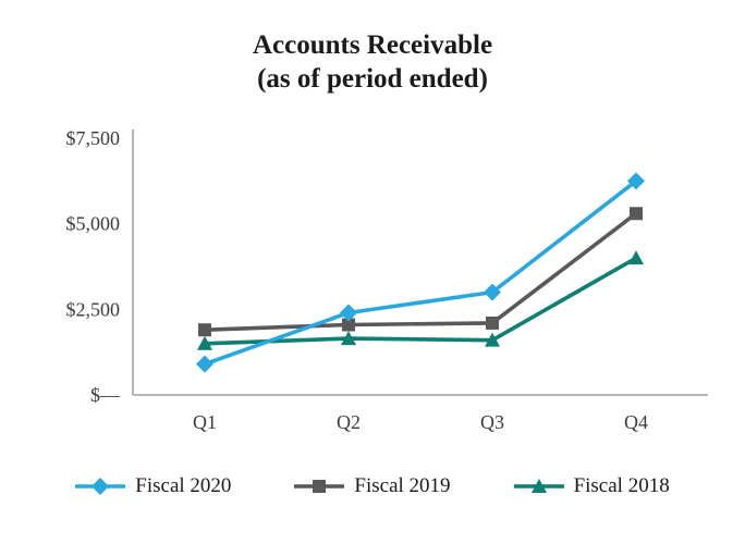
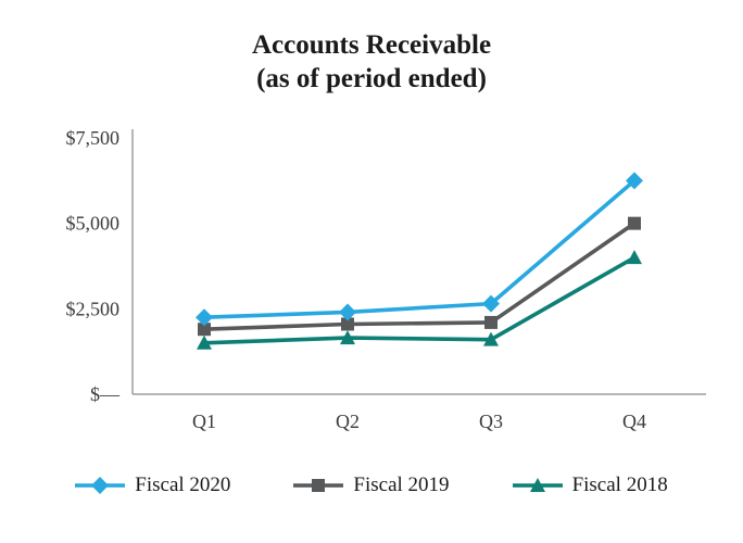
Fiscal 2020/Q1: $900 -> $2200
Fiscal 2020/Q3: $3000 -> $2600
Fiscal 2019/Q4: $5300 -> $5000
